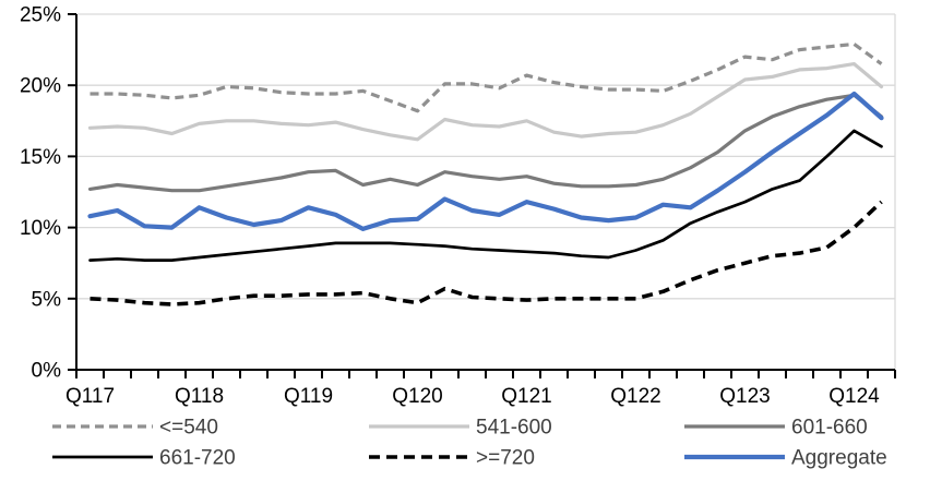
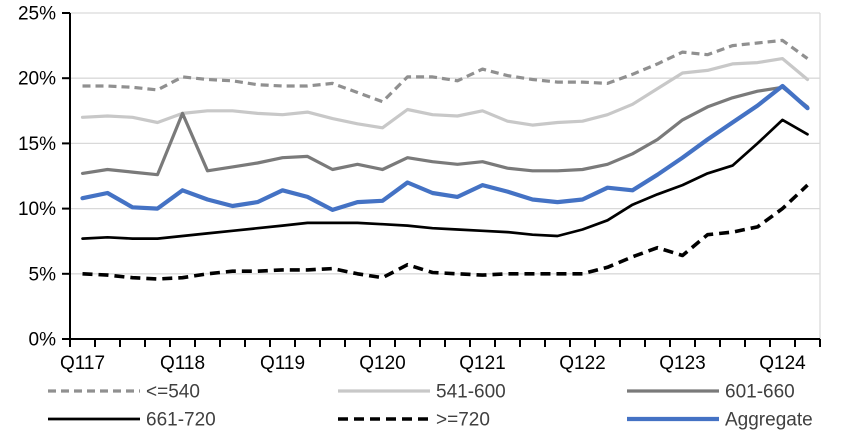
<=540/Q118: 19.3% -> 20.1%
601-660/Q118: 12.6% -> 17.3%
>=720/Q123: 7.5% -> 6.4%
